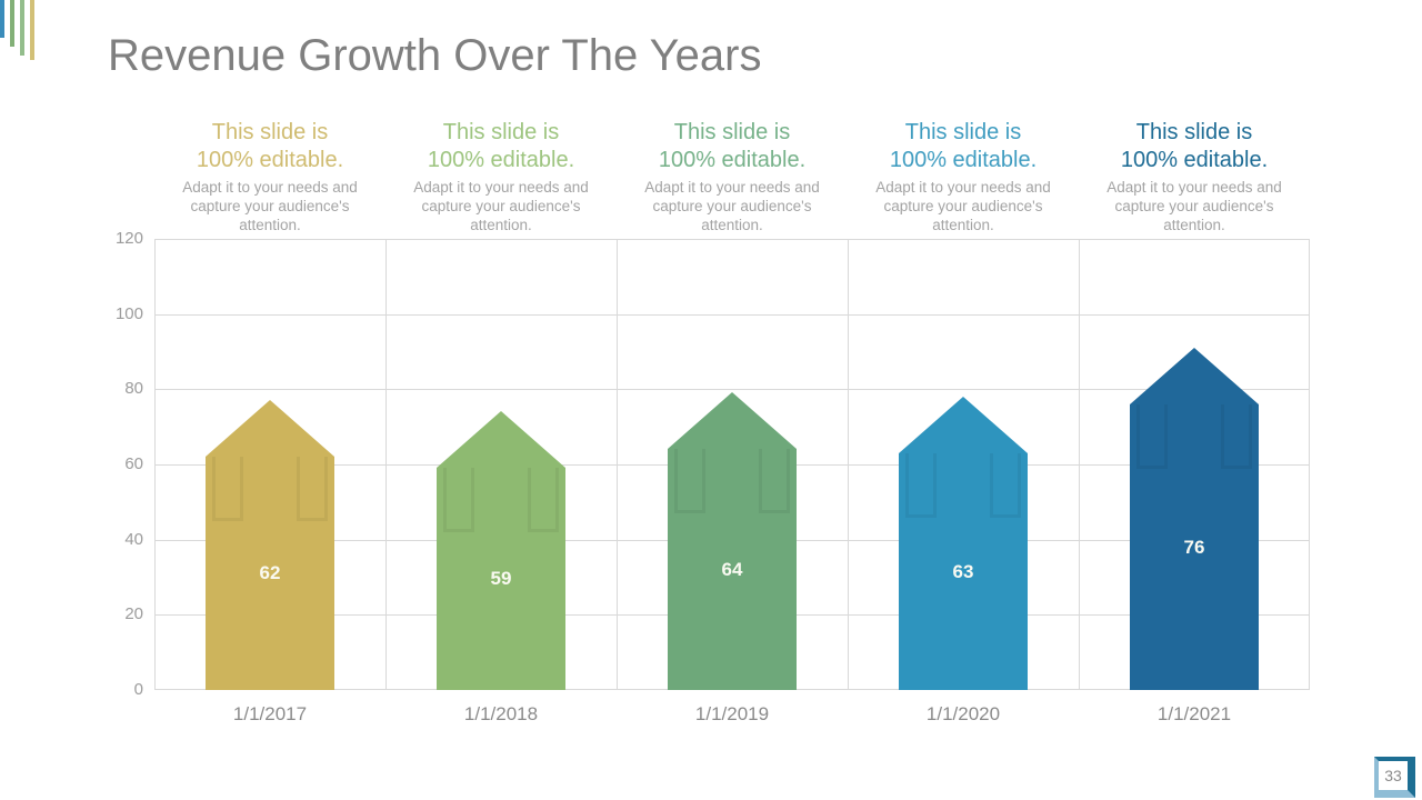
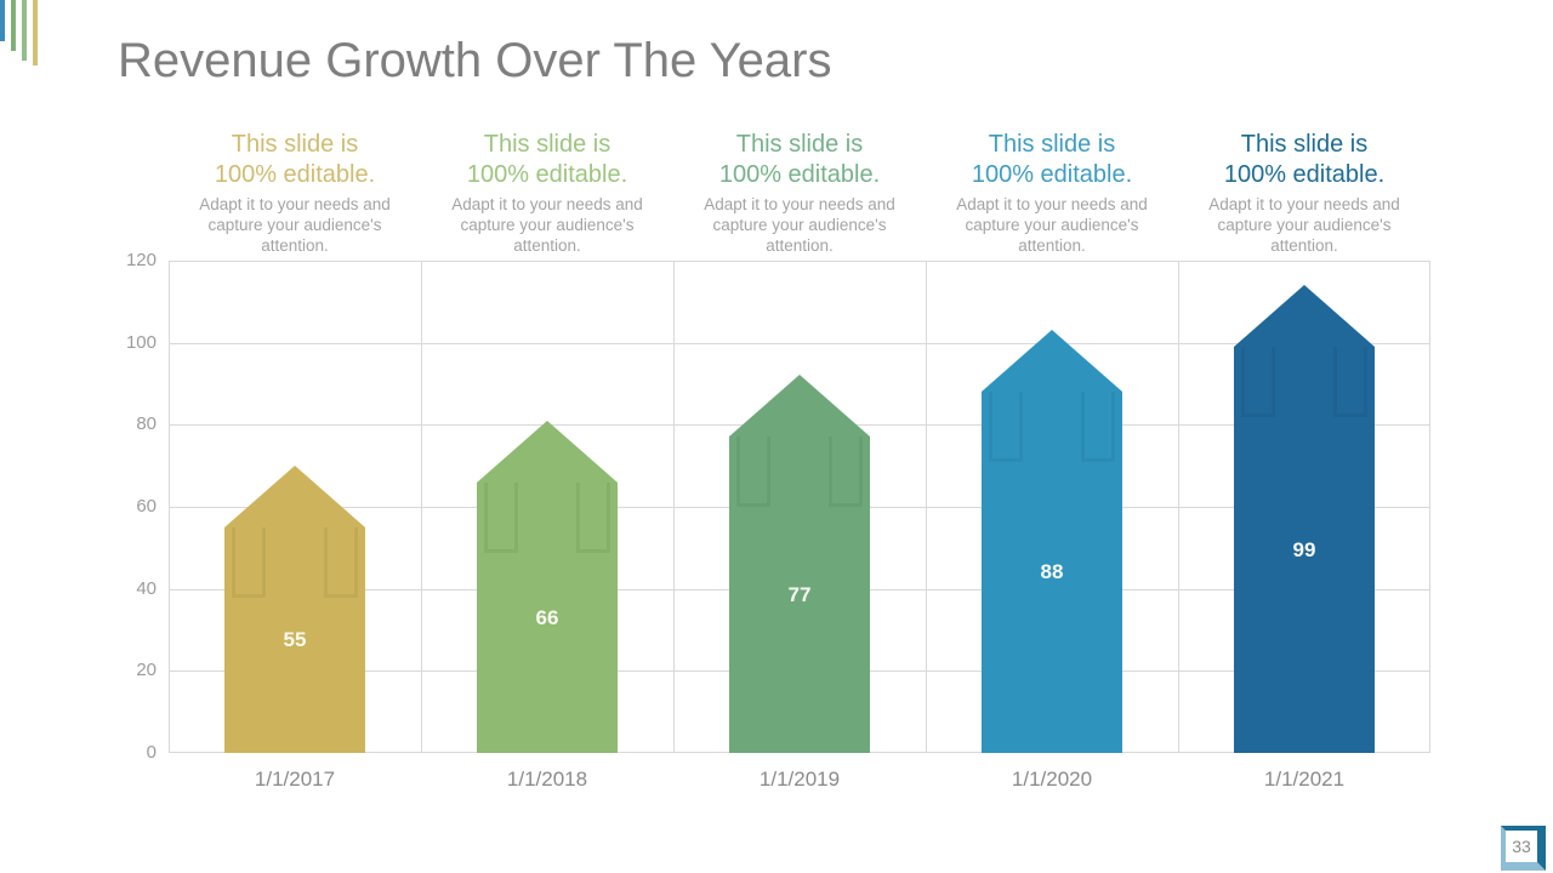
1/1/2017: 62 -> 55
1/1/2018: 59 -> 66
1/1/2019: 64 -> 77
1/1/2020: 63 -> 88
1/1/2021: 76 -> 99
